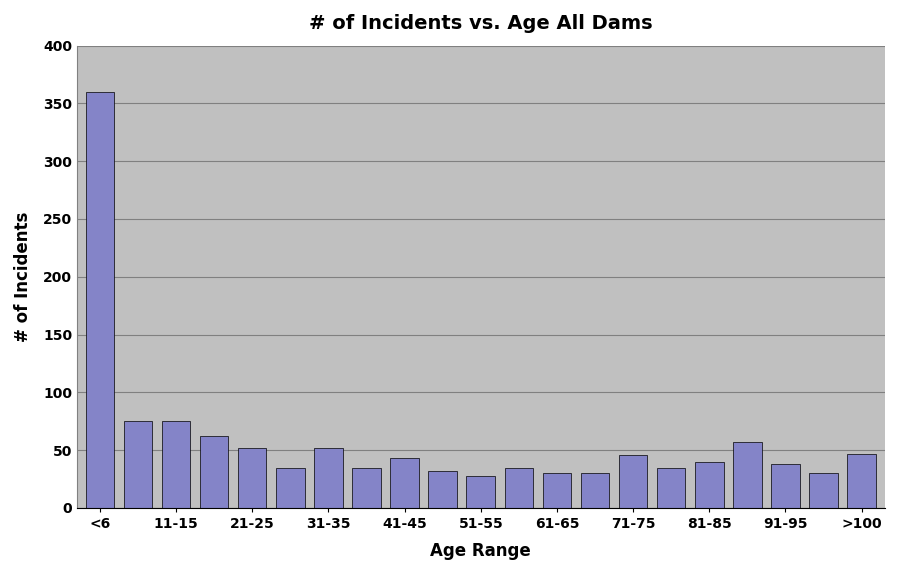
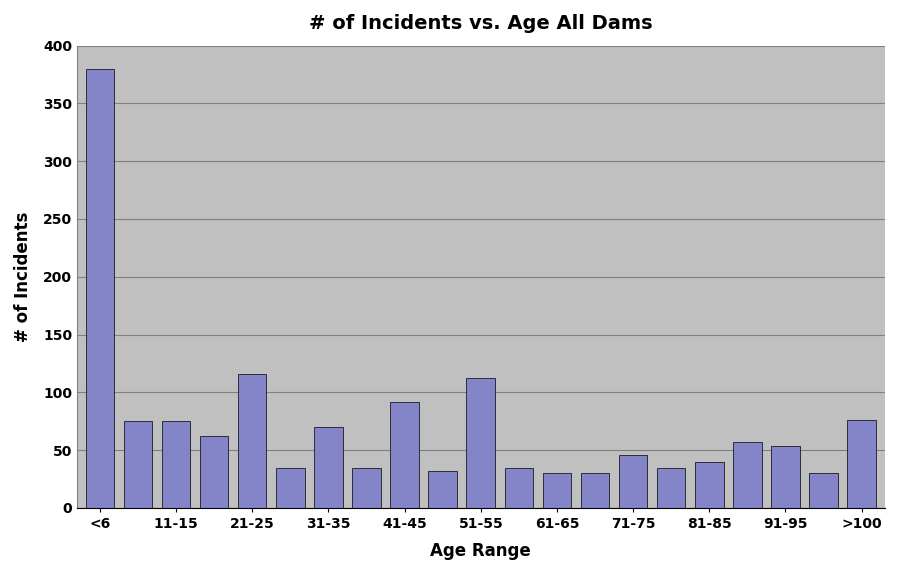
<6: 360 -> 380
21-25: 52 -> 116
31-35: 52 -> 70
41-45: 43 -> 92
51-55: 28 -> 112
91-95: 38 -> 54
>100: 47 -> 76
